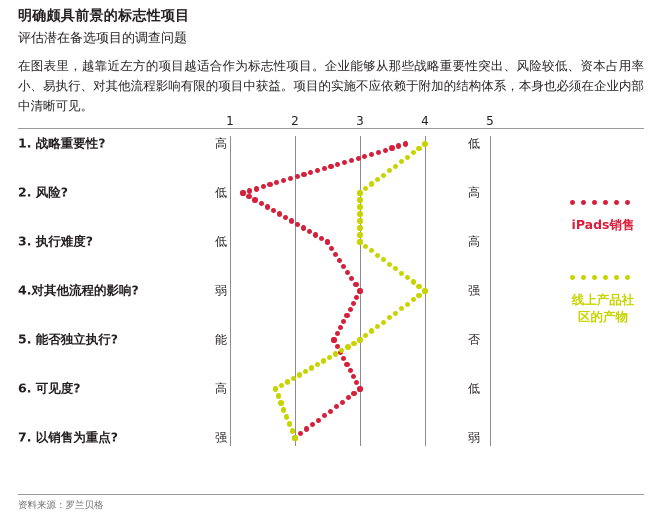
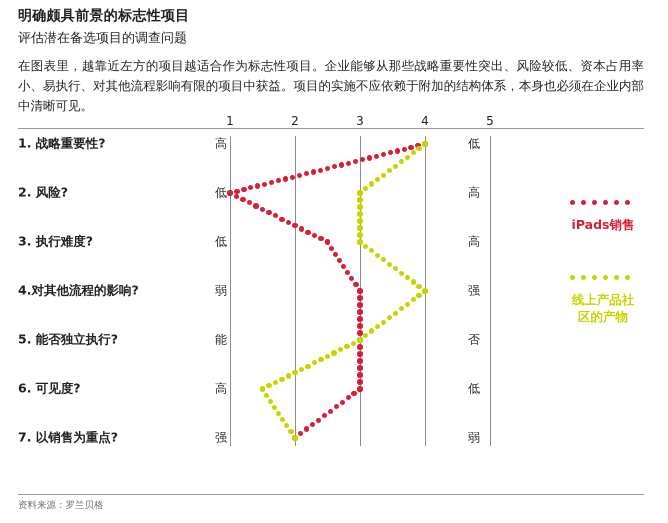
iPads销售/1. 战略重要性?: 3.7 -> 4.0
iPads销售/2. 风险?: 1.2 -> 1.0
iPads销售/5. 能否独立执行?: 2.6 -> 3.0
线上产品社区的产物/6. 可见度?: 1.7 -> 1.5
